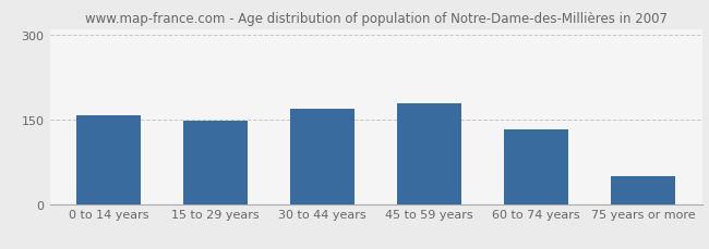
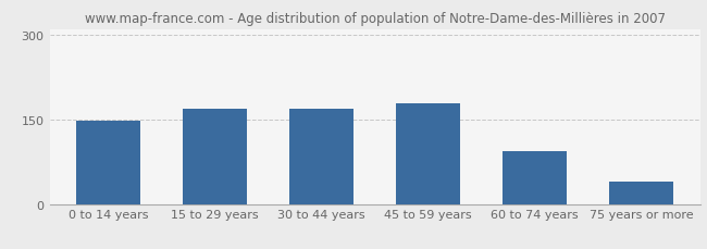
0 to 14 years: 158 -> 148
15 to 29 years: 147 -> 168
60 to 74 years: 132 -> 94
75 years or more: 50 -> 40
